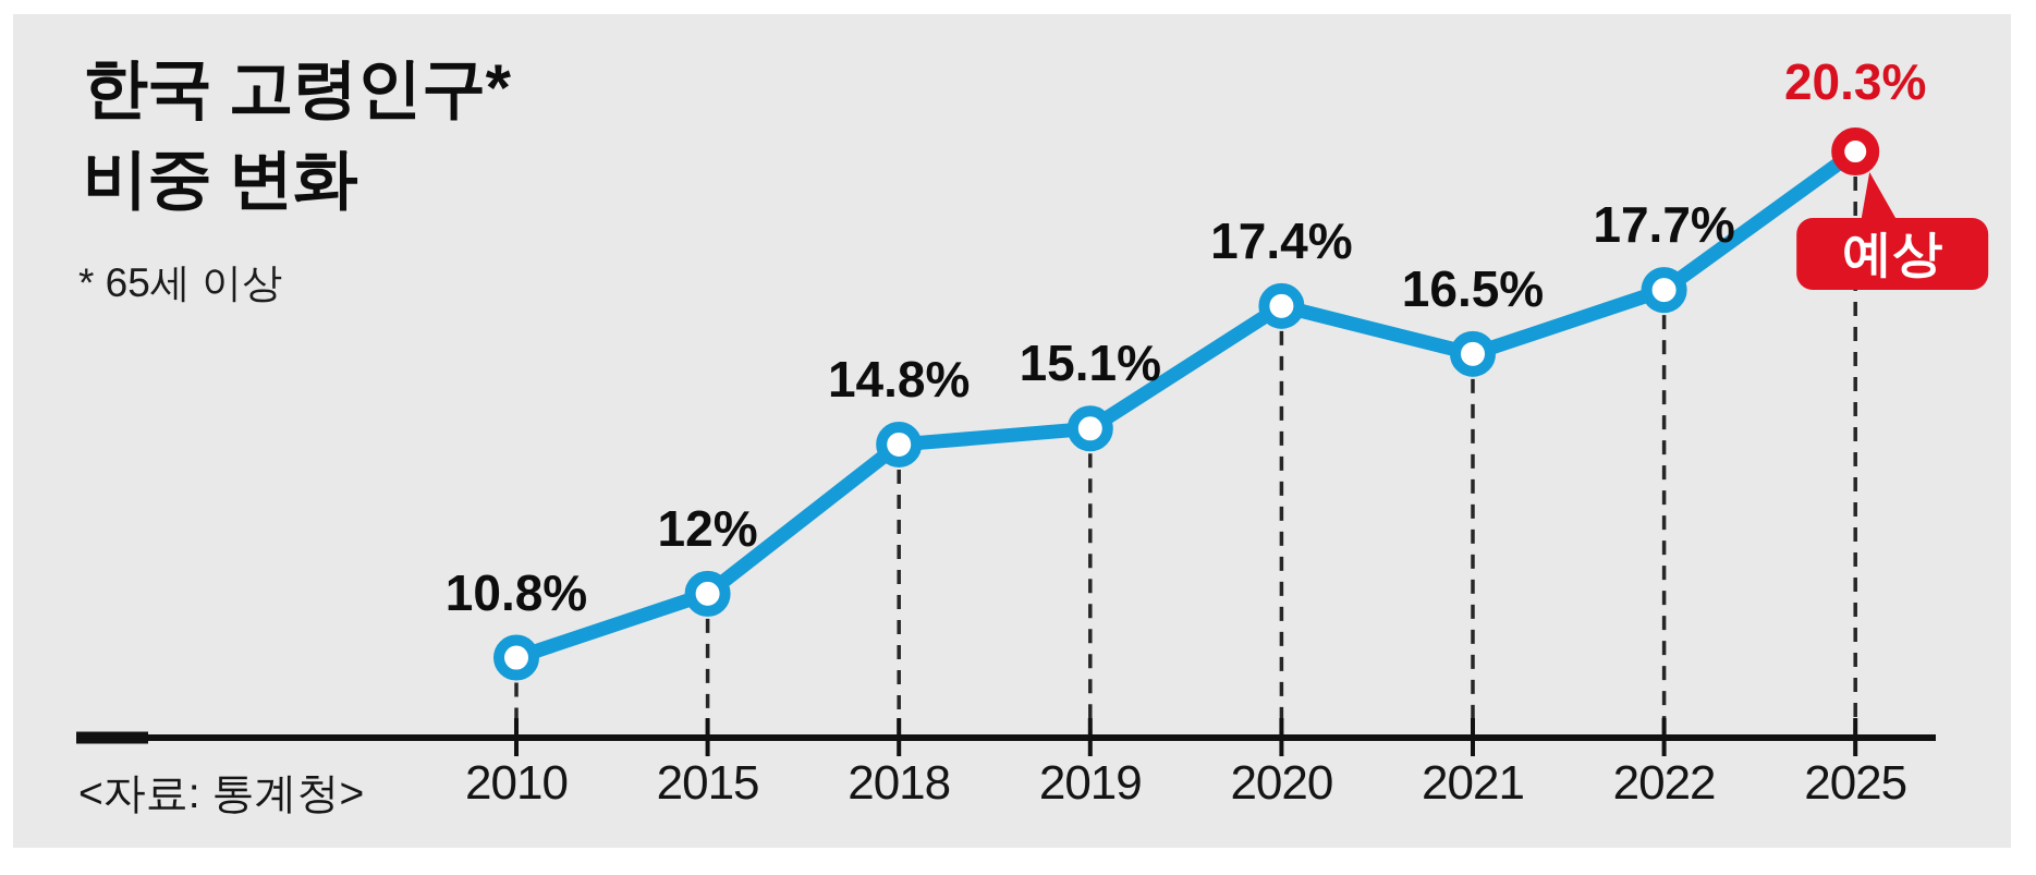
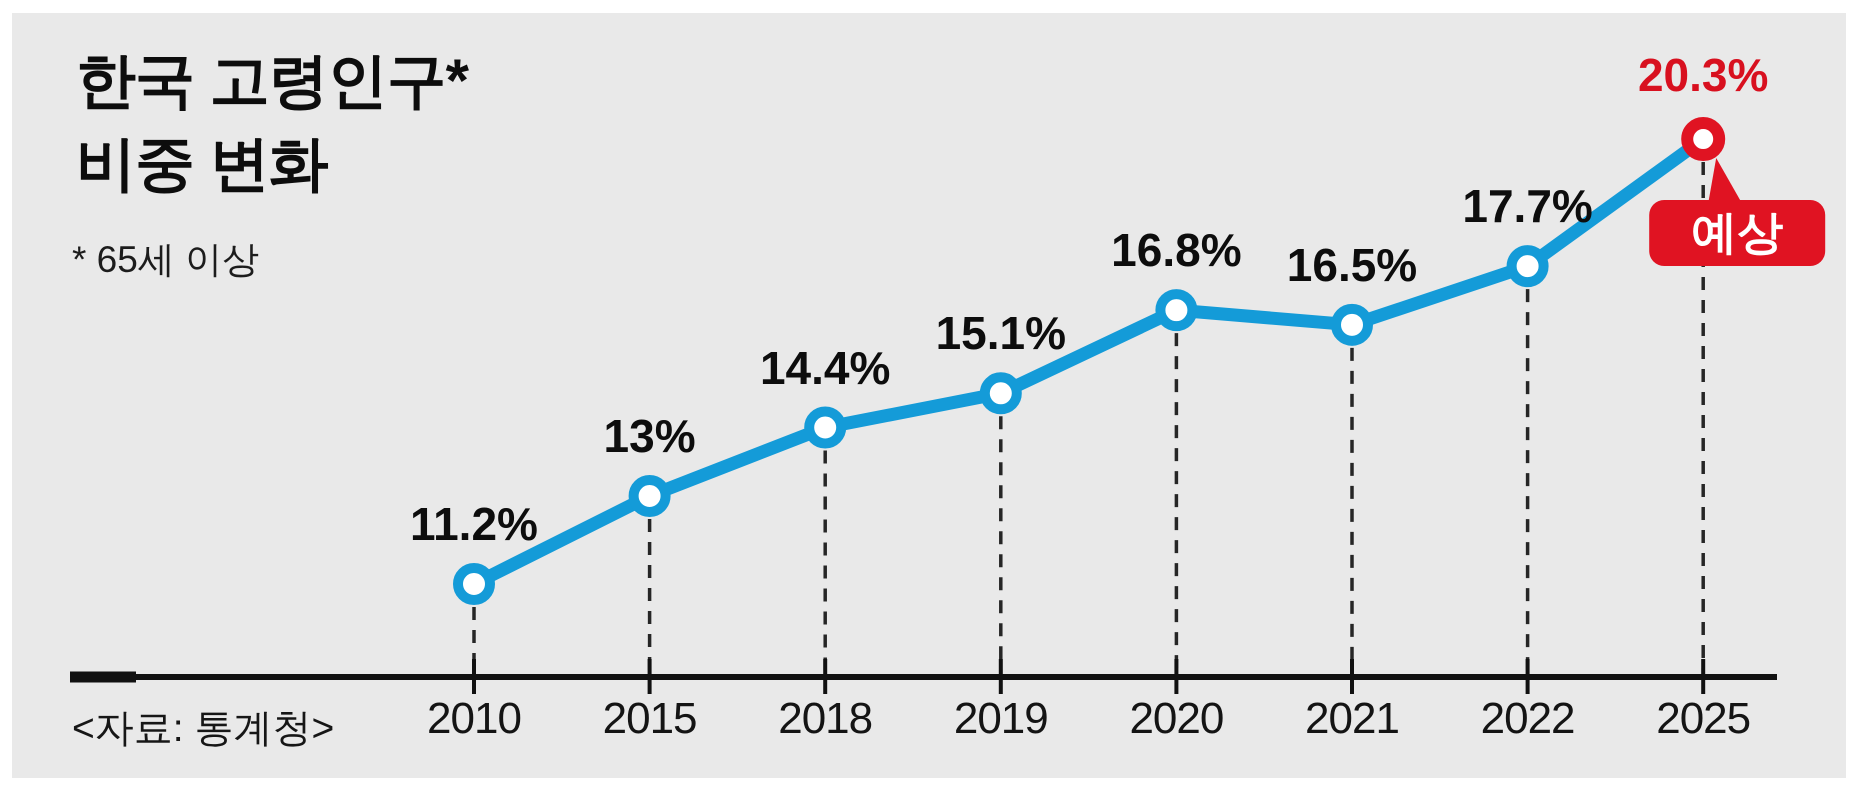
2010: 10.8% -> 11.2%
2015: 12% -> 13%
2018: 14.8% -> 14.4%
2020: 17.4% -> 16.8%
